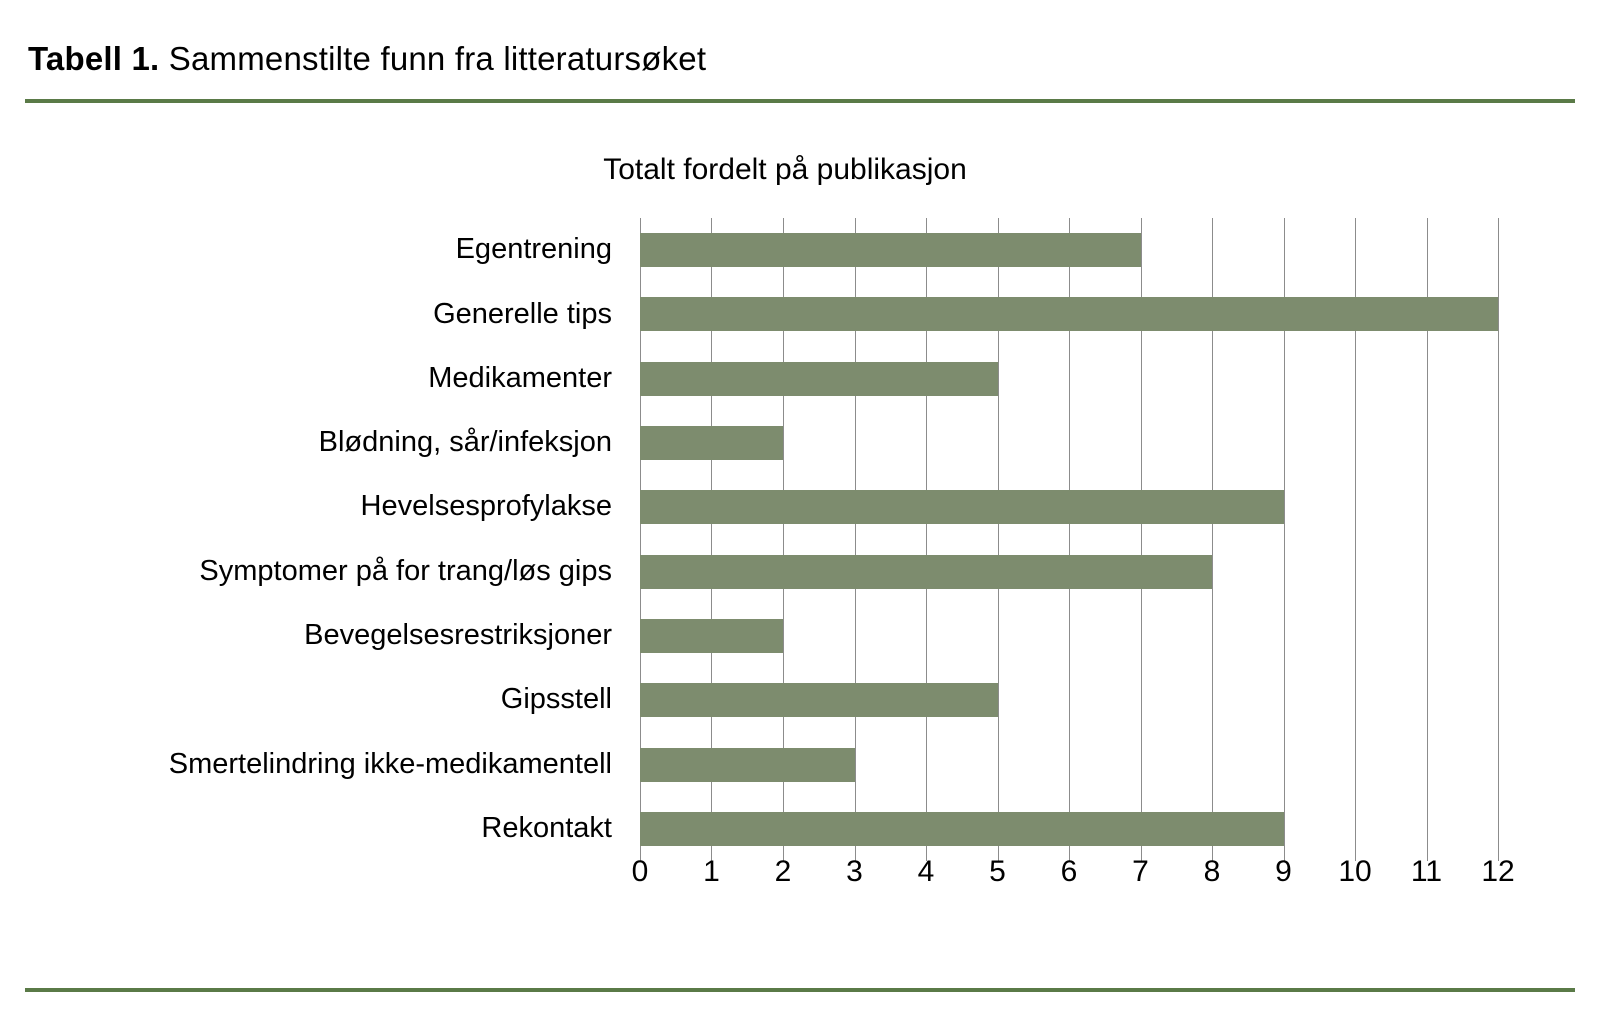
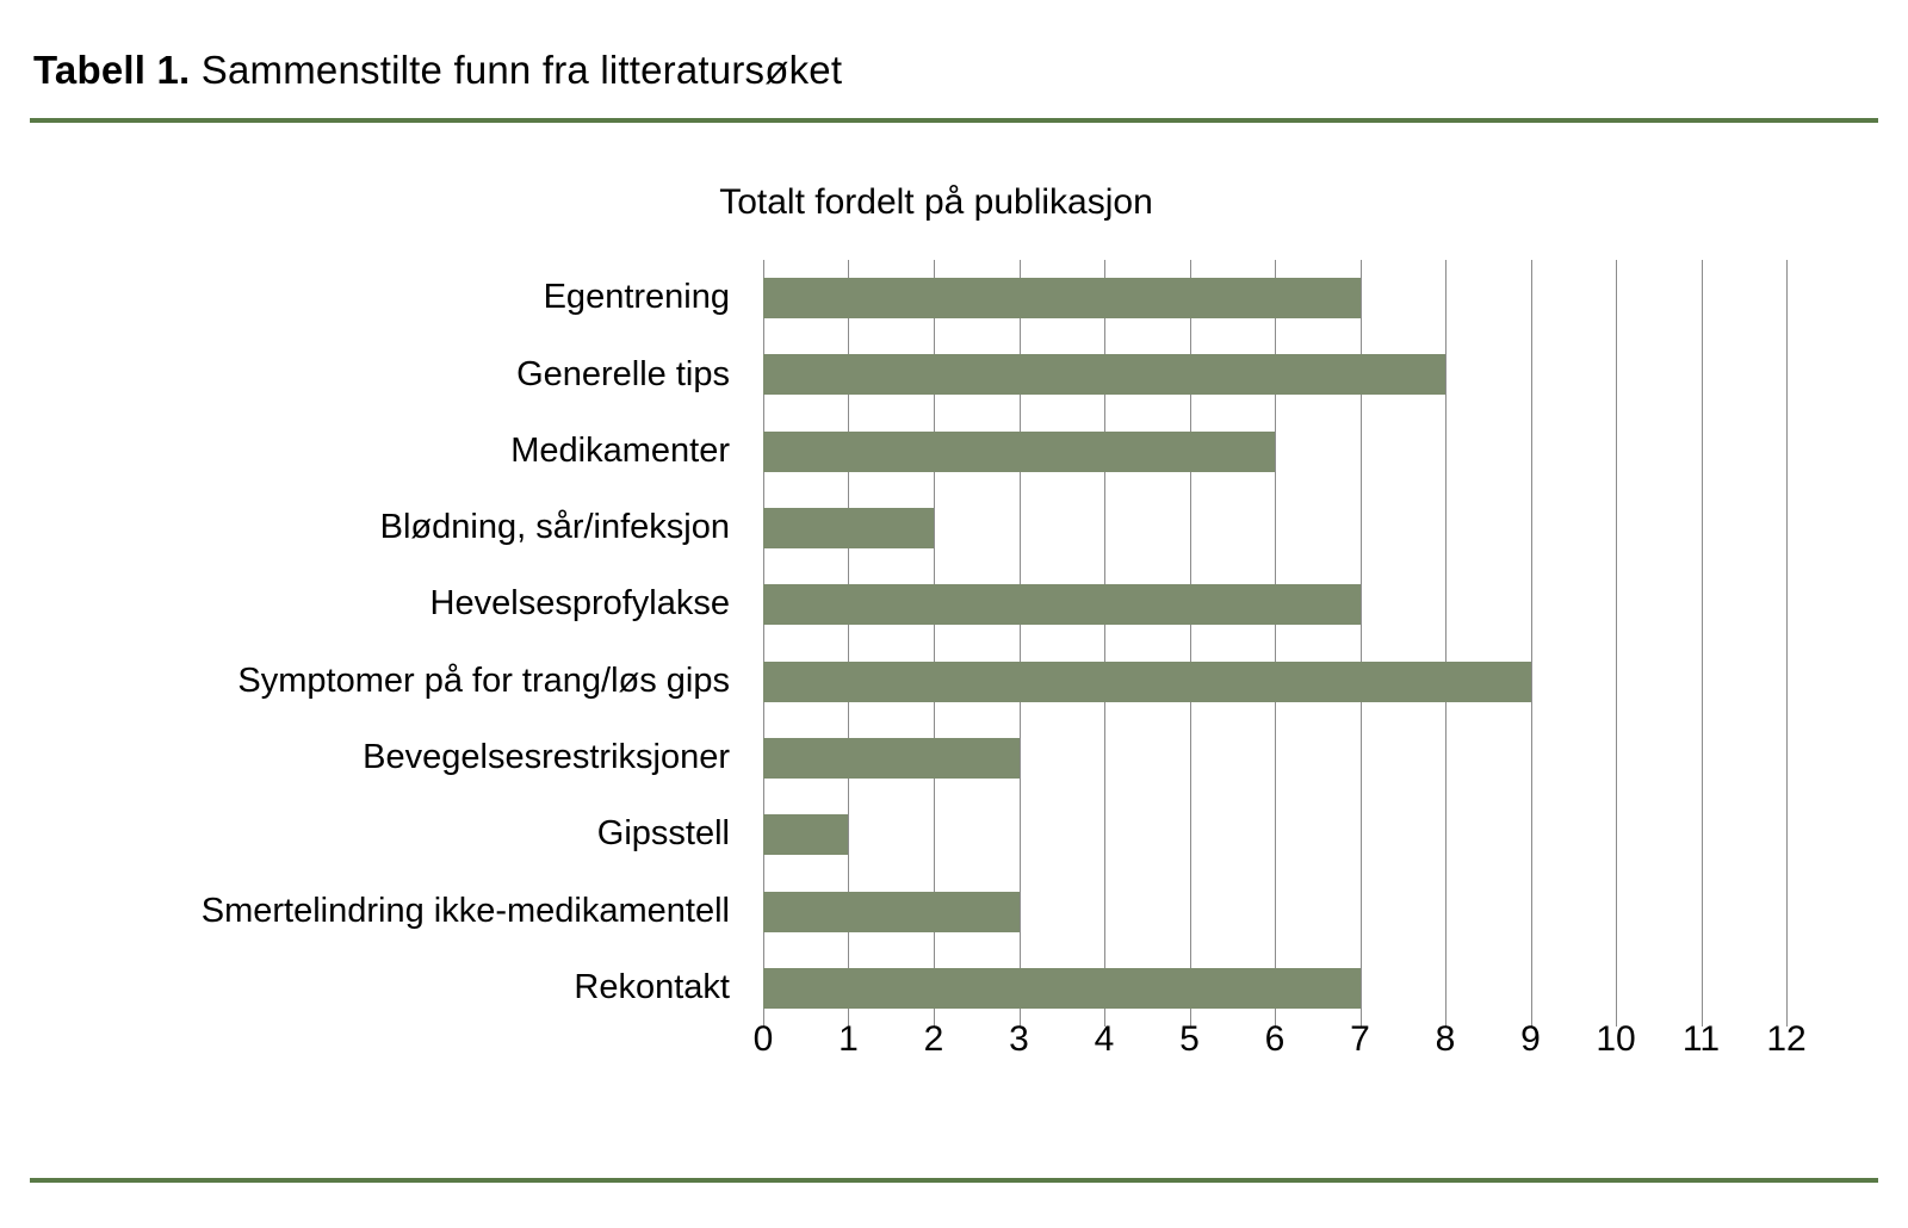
Generelle tips: 12 -> 8
Medikamenter: 5 -> 6
Hevelsesprofylakse: 9 -> 7
Symptomer på for trang/løs gips: 8 -> 9
Bevegelsesrestriksjoner: 2 -> 3
Gipsstell: 5 -> 1
Rekontakt: 9 -> 7
